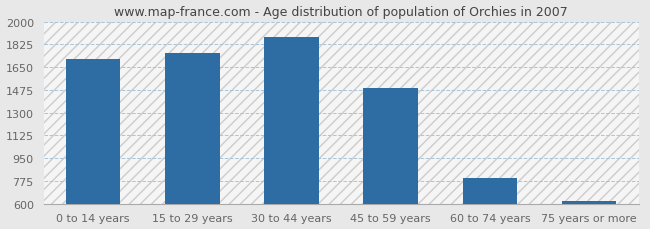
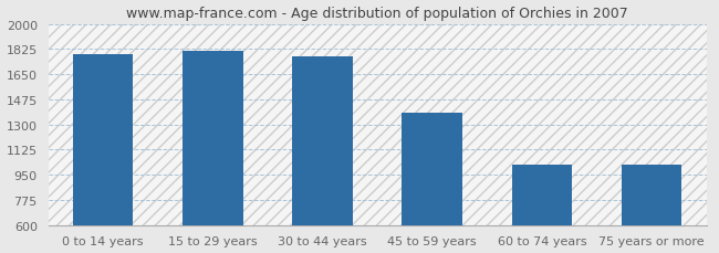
0 to 14 years: 1710 -> 1790
15 to 29 years: 1760 -> 1810
30 to 44 years: 1880 -> 1770
45 to 59 years: 1490 -> 1380
60 to 74 years: 800 -> 1020
75 years or more: 620 -> 1020
